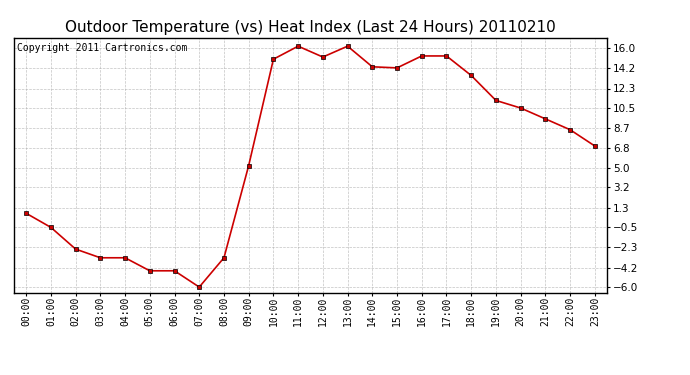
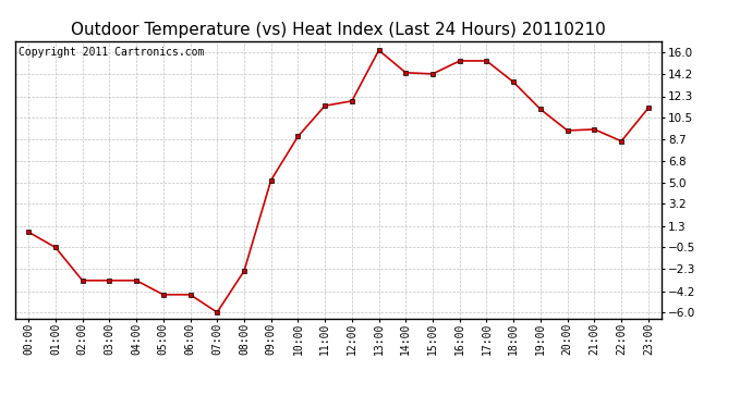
02:00: -2.5 -> -3.3
08:00: -3.3 -> -2.5
10:00: 15.0 -> 8.9
11:00: 16.2 -> 11.5
12:00: 15.2 -> 11.9
20:00: 10.5 -> 9.4
23:00: 7.0 -> 11.3
